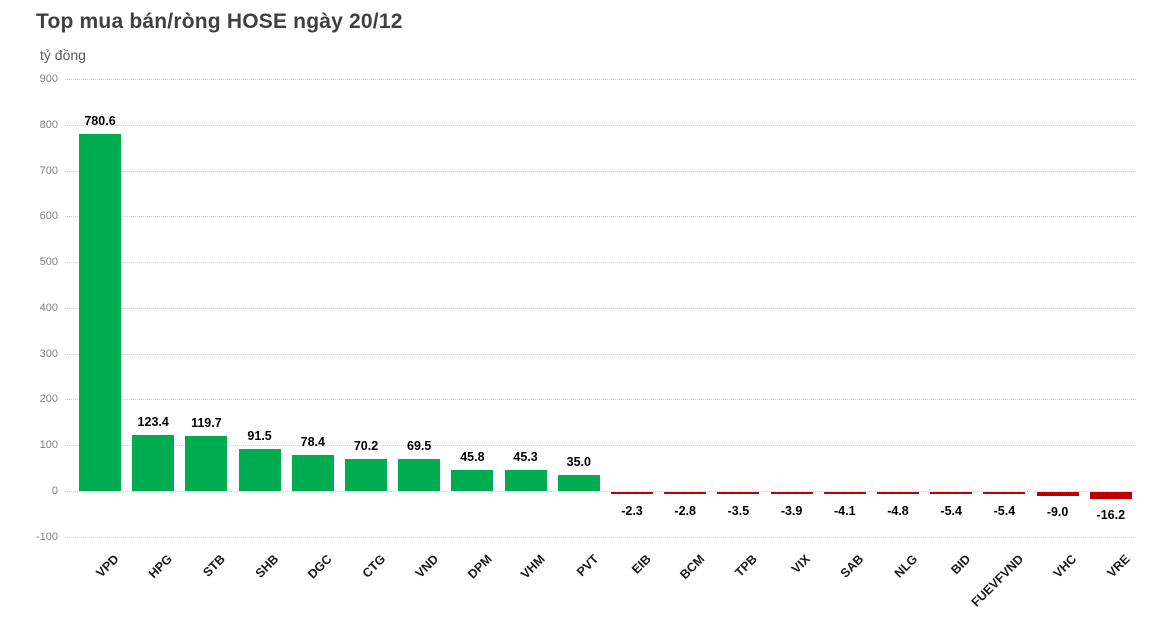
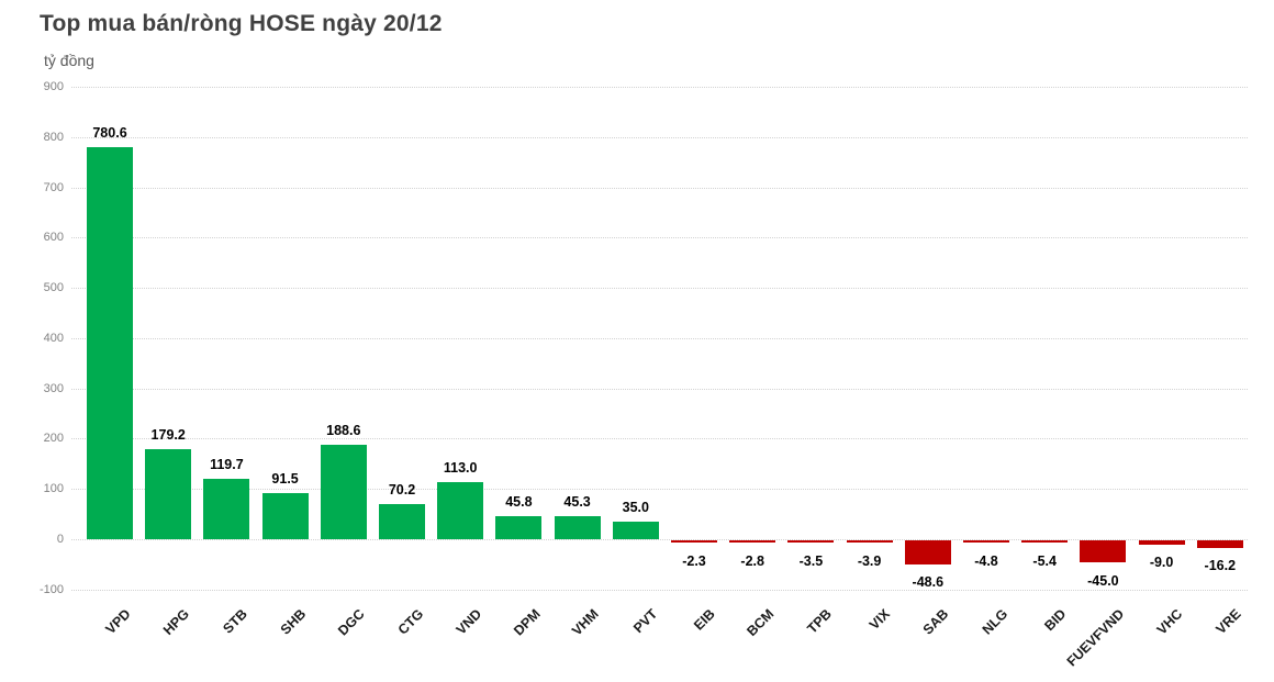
HPG: 123.4 -> 179.2
DGC: 78.4 -> 188.6
VND: 69.5 -> 113.0
SAB: -4.1 -> -48.6
FUEVFVND: -5.4 -> -45.0
